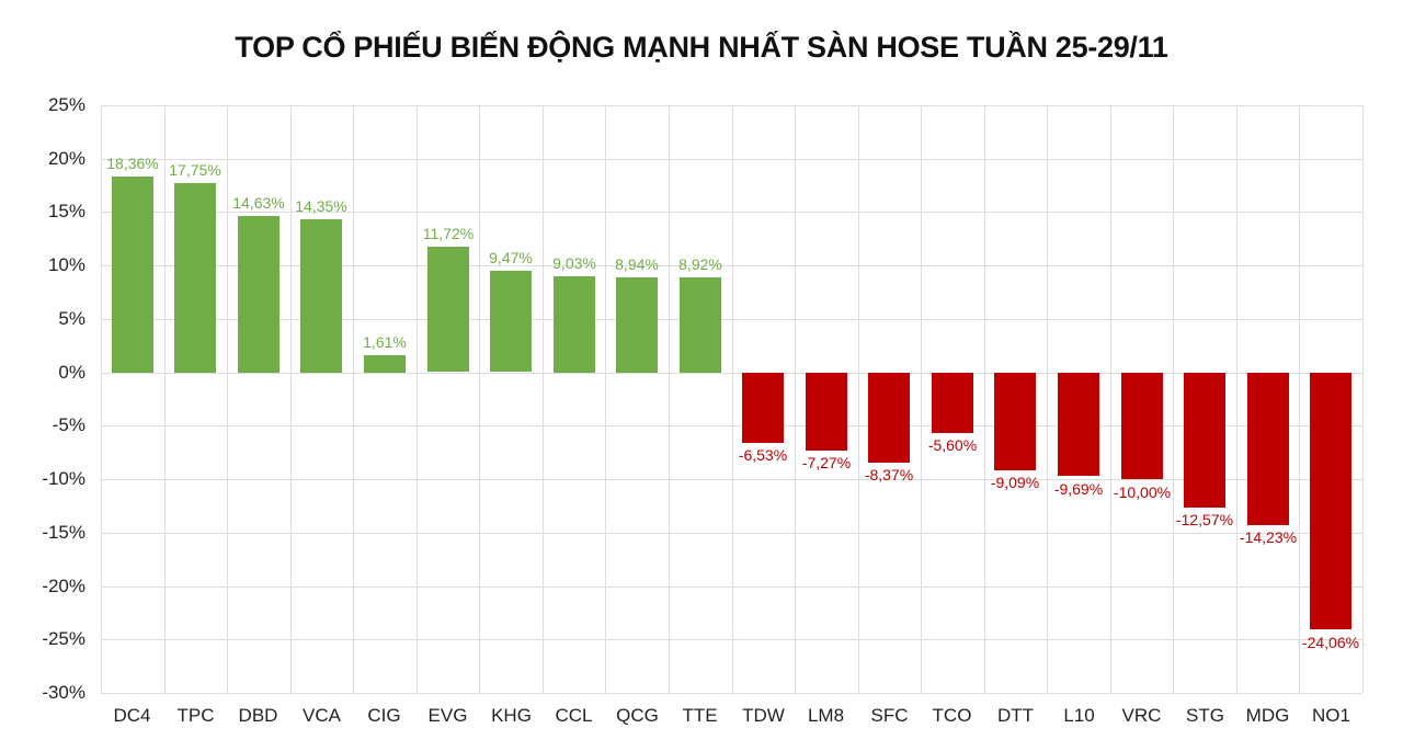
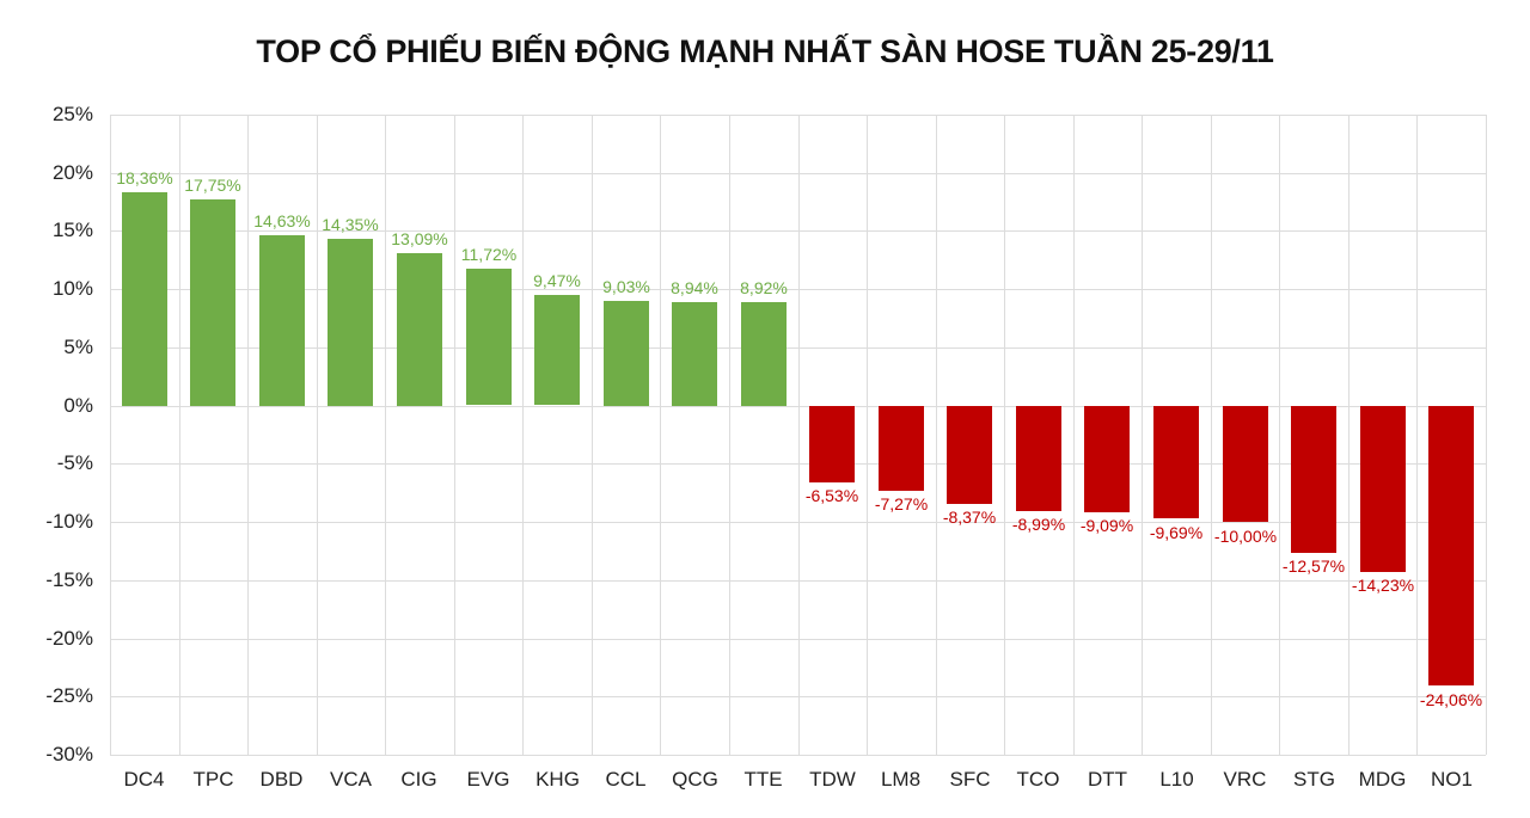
CIG: 1,61% -> 13,09%
TCO: -5,60% -> -8,99%
